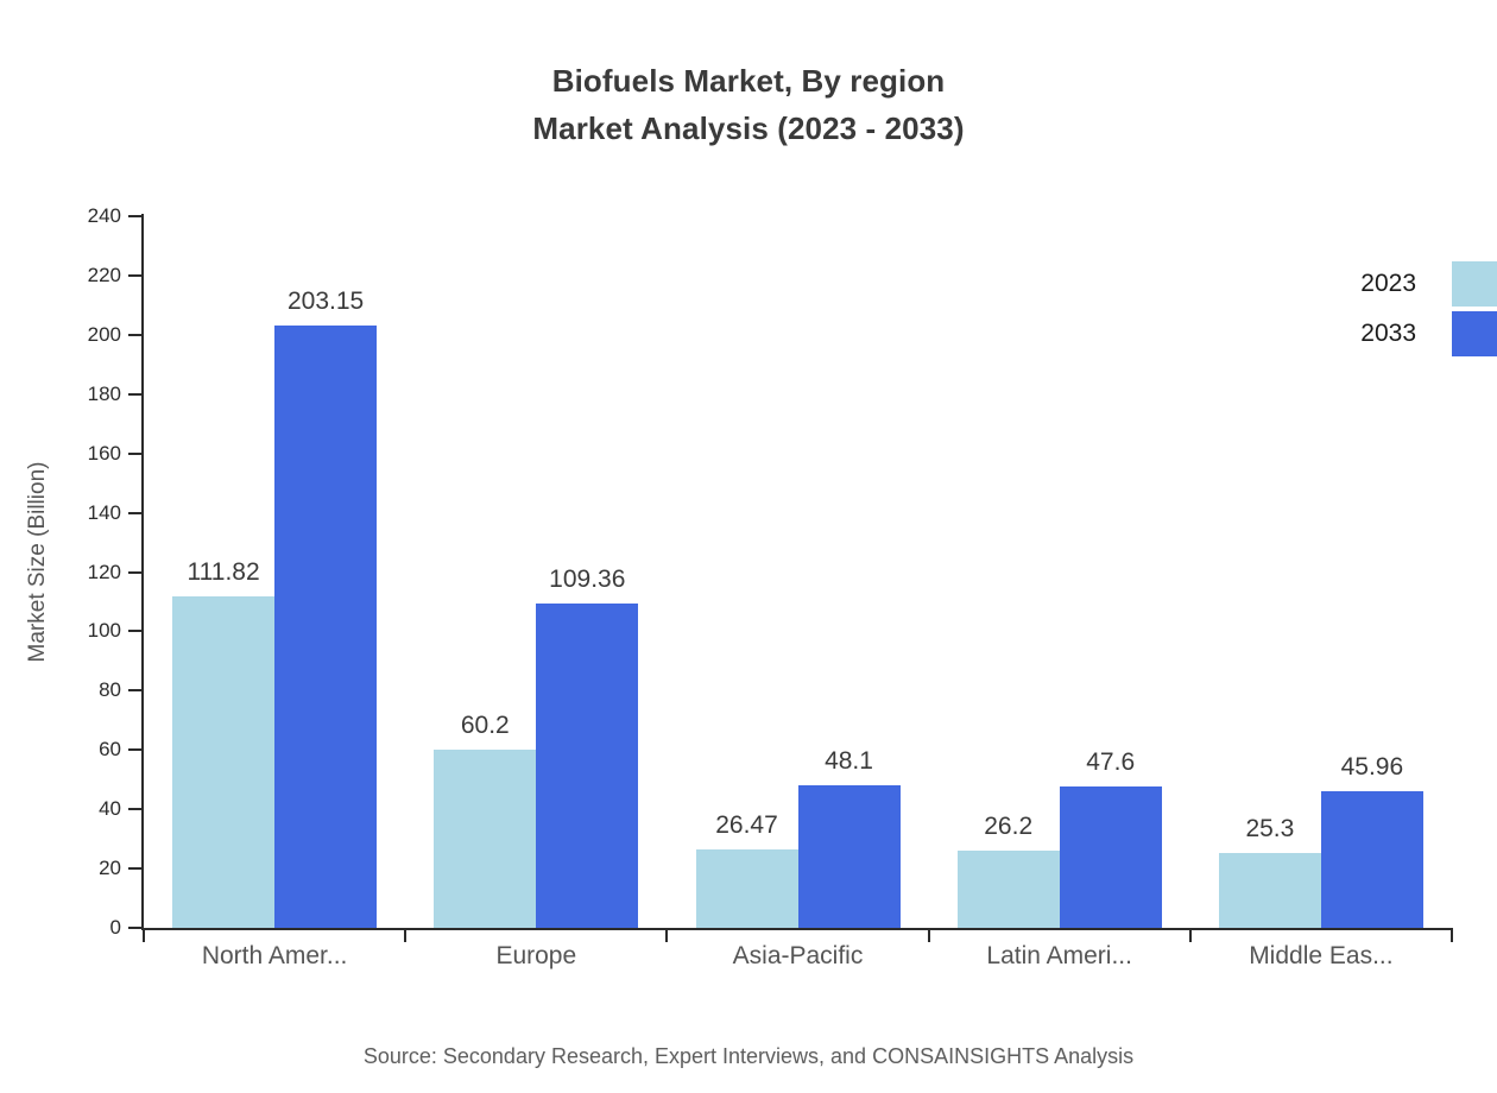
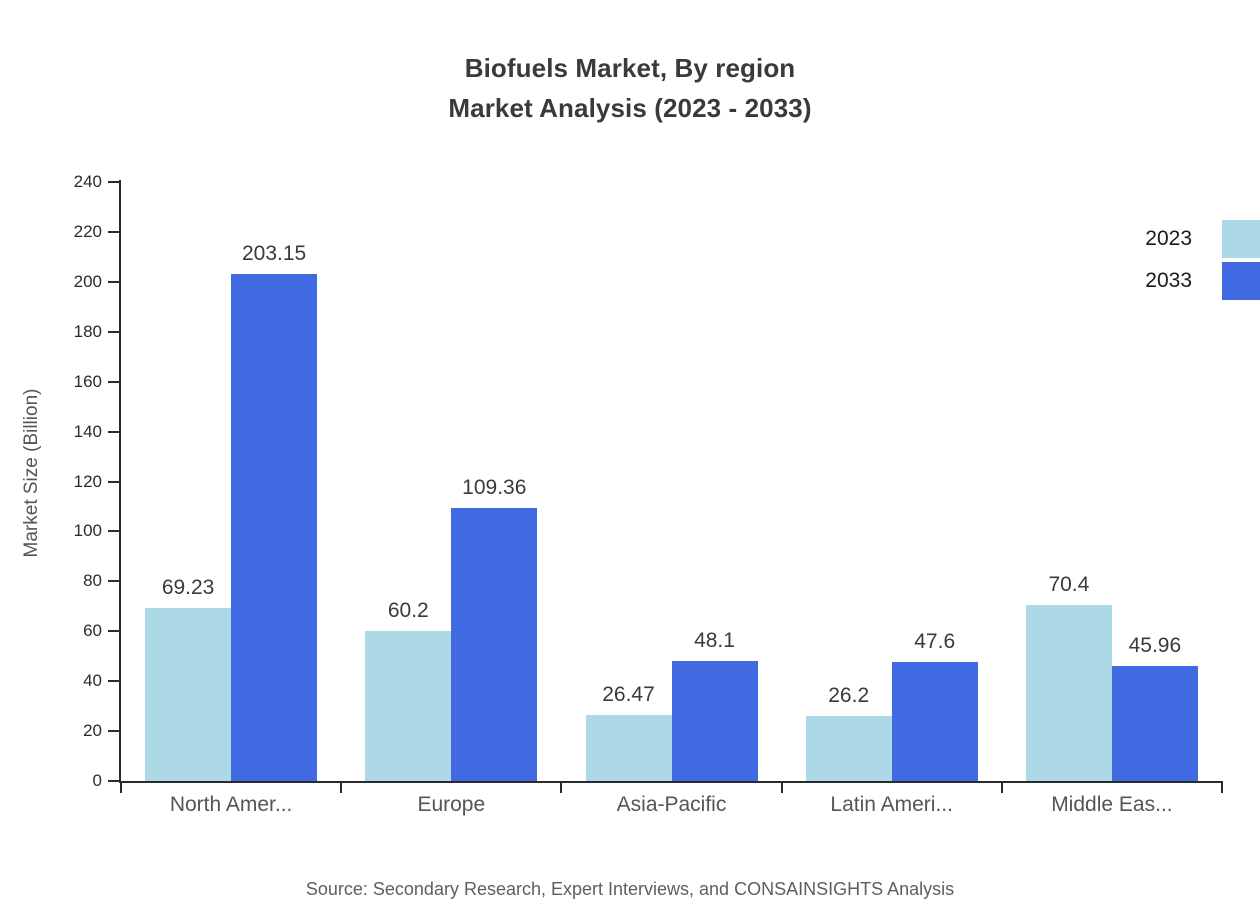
2023/North Amer...: 111.82 -> 69.23
2023/Middle Eas...: 25.3 -> 70.4
